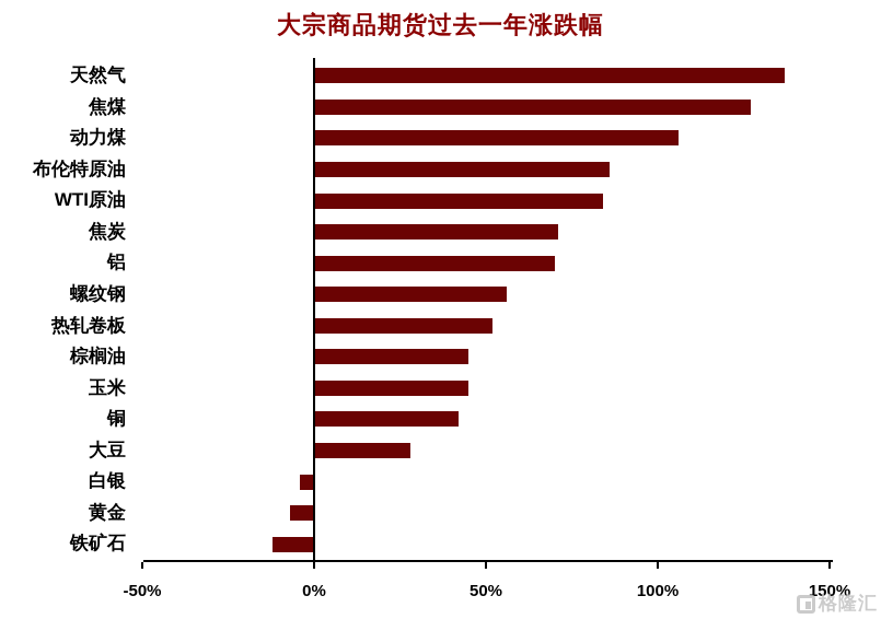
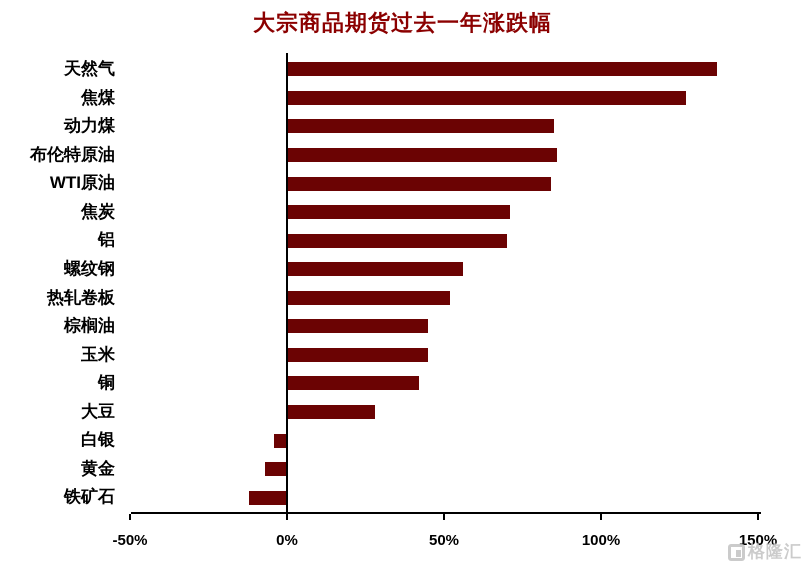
动力煤: 106% -> 85%
